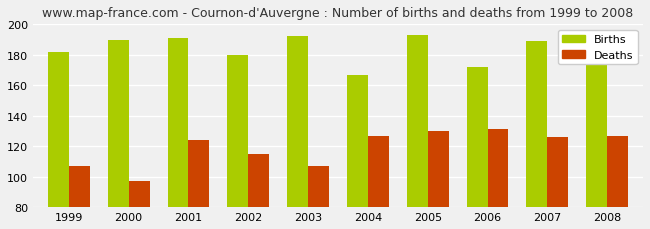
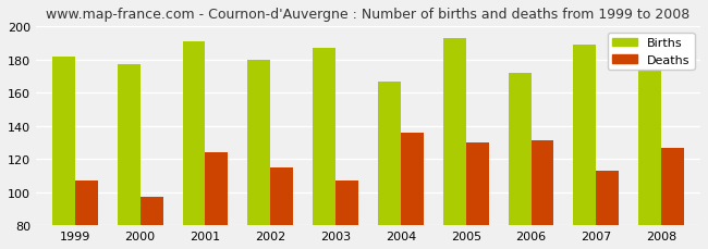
Births/2000: 190 -> 177
Births/2003: 192 -> 187
Deaths/2004: 127 -> 136
Deaths/2007: 126 -> 113
